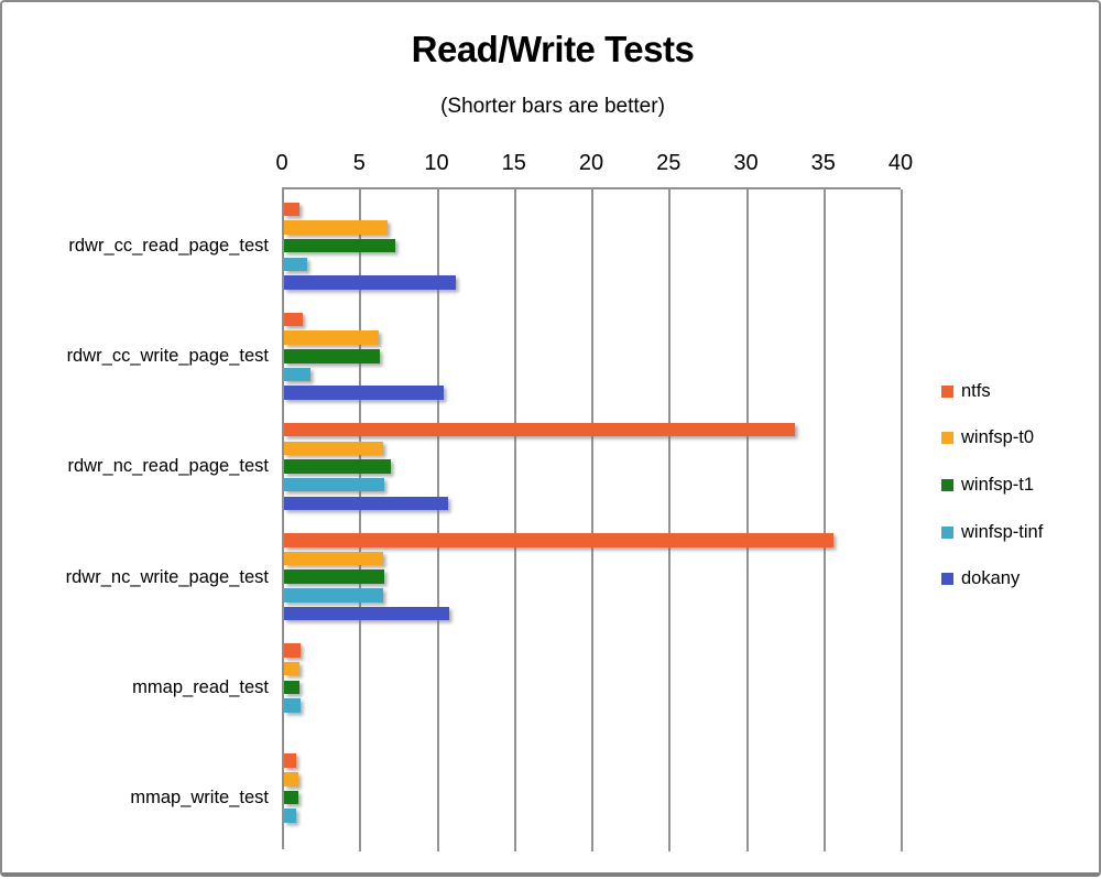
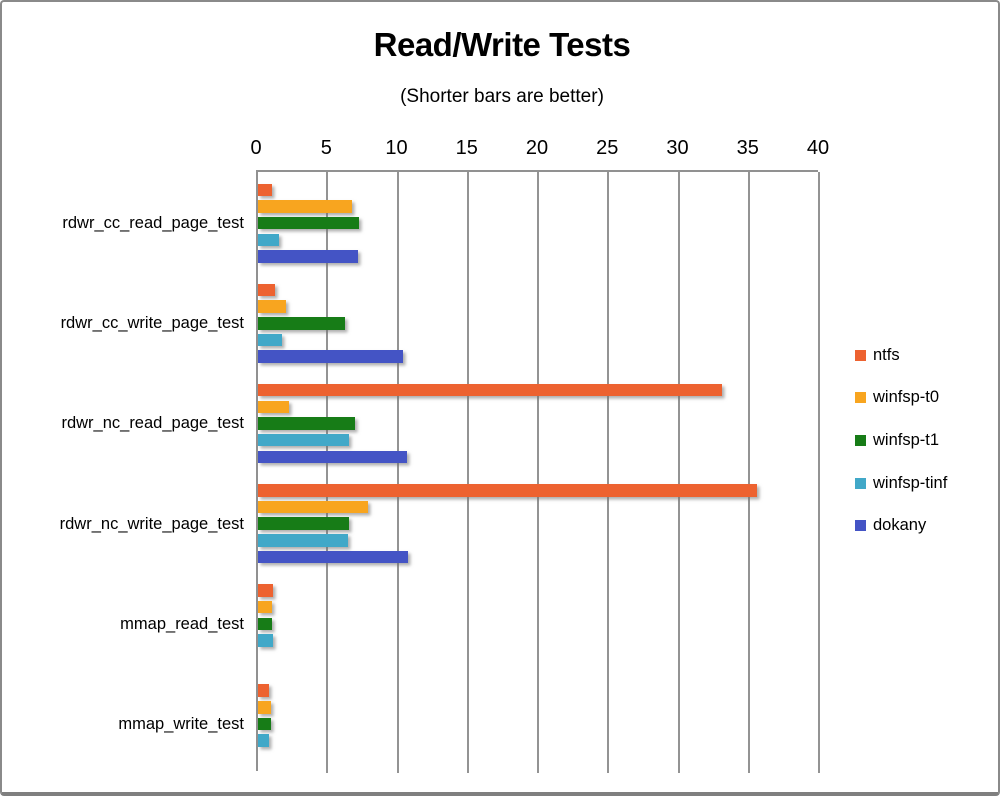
dokany/rdwr_cc_read_page_test: 11.1 -> 7.1
winfsp-t0/rdwr_cc_write_page_test: 6.1 -> 2.0
winfsp-t0/rdwr_nc_read_page_test: 6.4 -> 2.2
winfsp-t0/rdwr_nc_write_page_test: 6.4 -> 7.8
